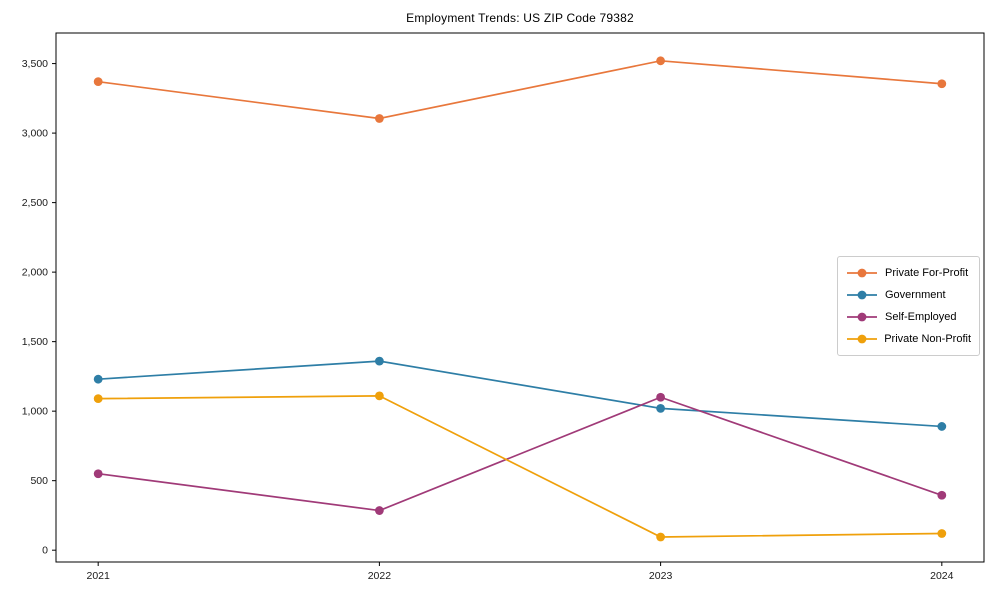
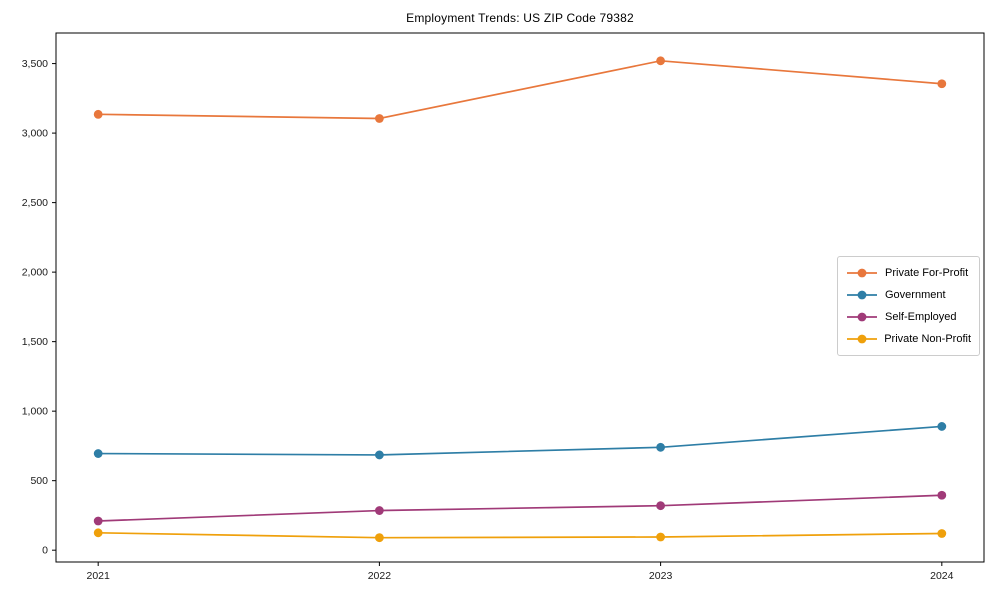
Private For-Profit/2021: 3370 -> 3140
Government/2021: 1230 -> 700
Self-Employed/2021: 550 -> 210
Private Non-Profit/2021: 1090 -> 120
Government/2022: 1360 -> 680
Private Non-Profit/2022: 1110 -> 90
Government/2023: 1020 -> 740
Self-Employed/2023: 1100 -> 320
